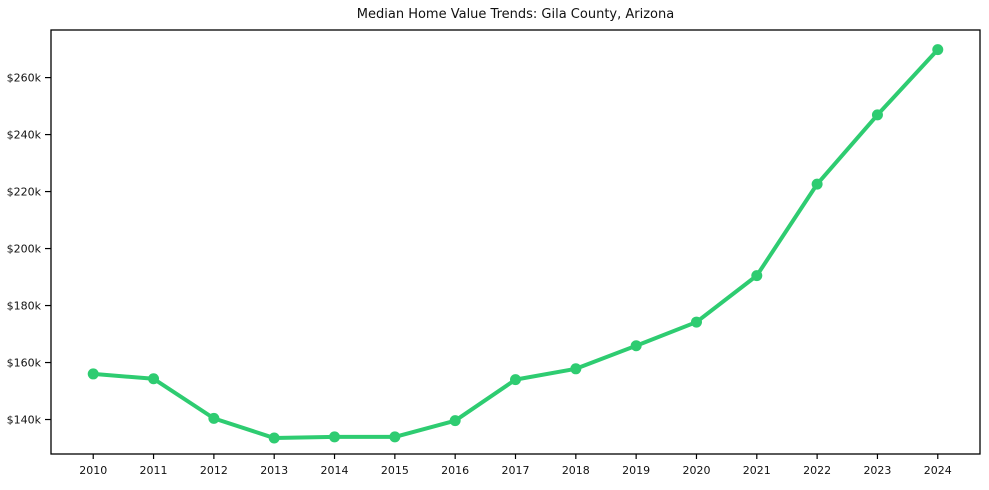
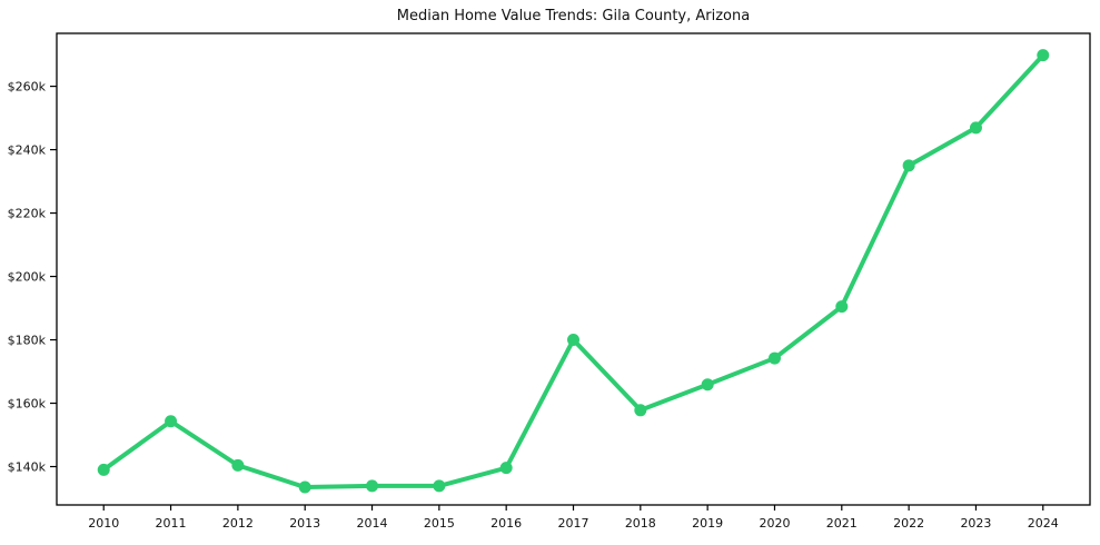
2010: $156k -> $139k
2017: $154k -> $180k
2022: $223k -> $235k
